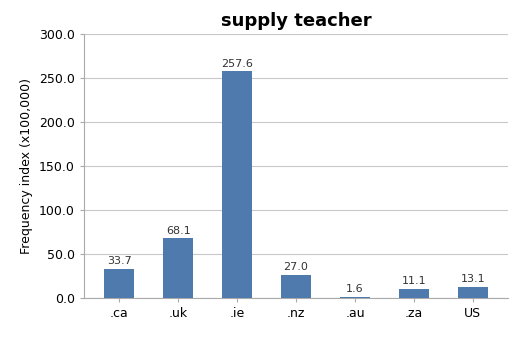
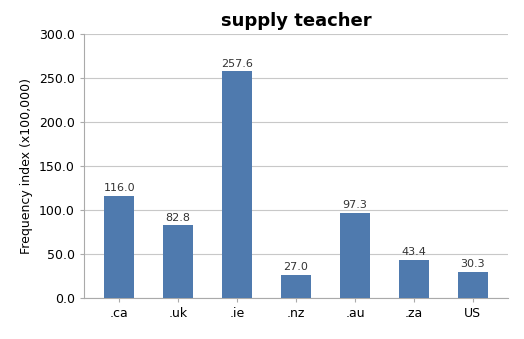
.ca: 33.7 -> 116.0
.uk: 68.1 -> 82.8
.au: 1.6 -> 97.3
.za: 11.1 -> 43.4
US: 13.1 -> 30.3
